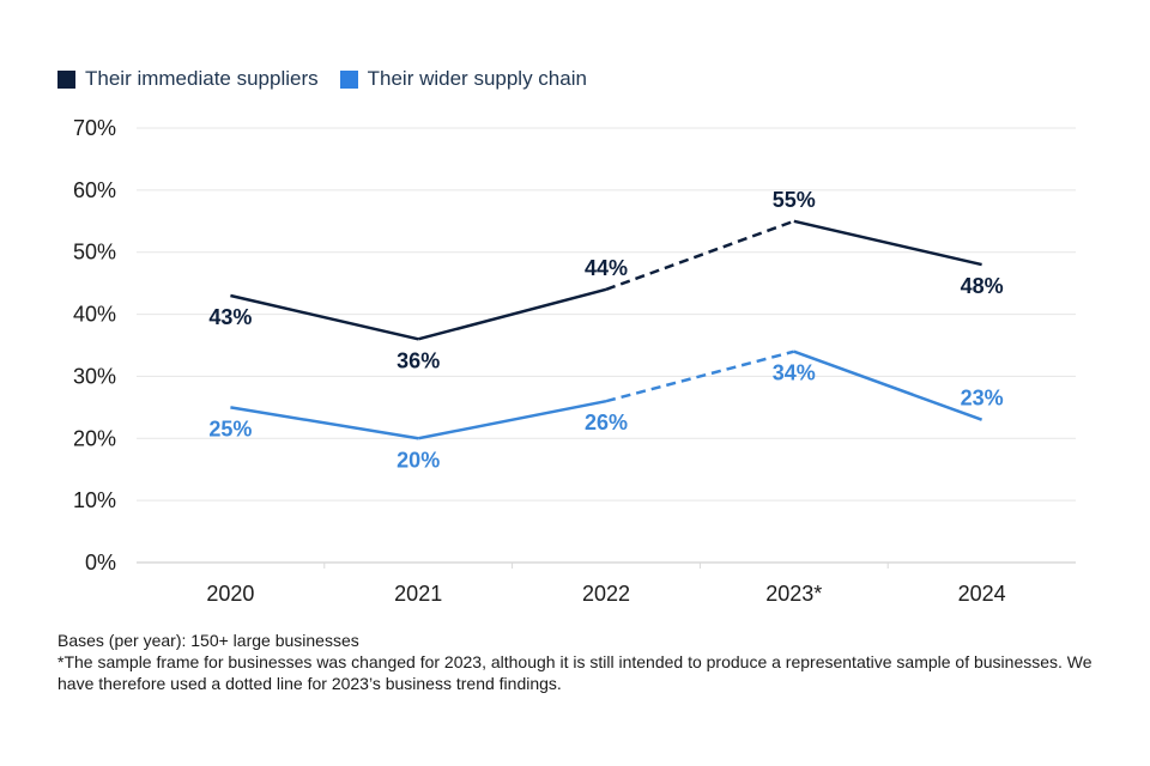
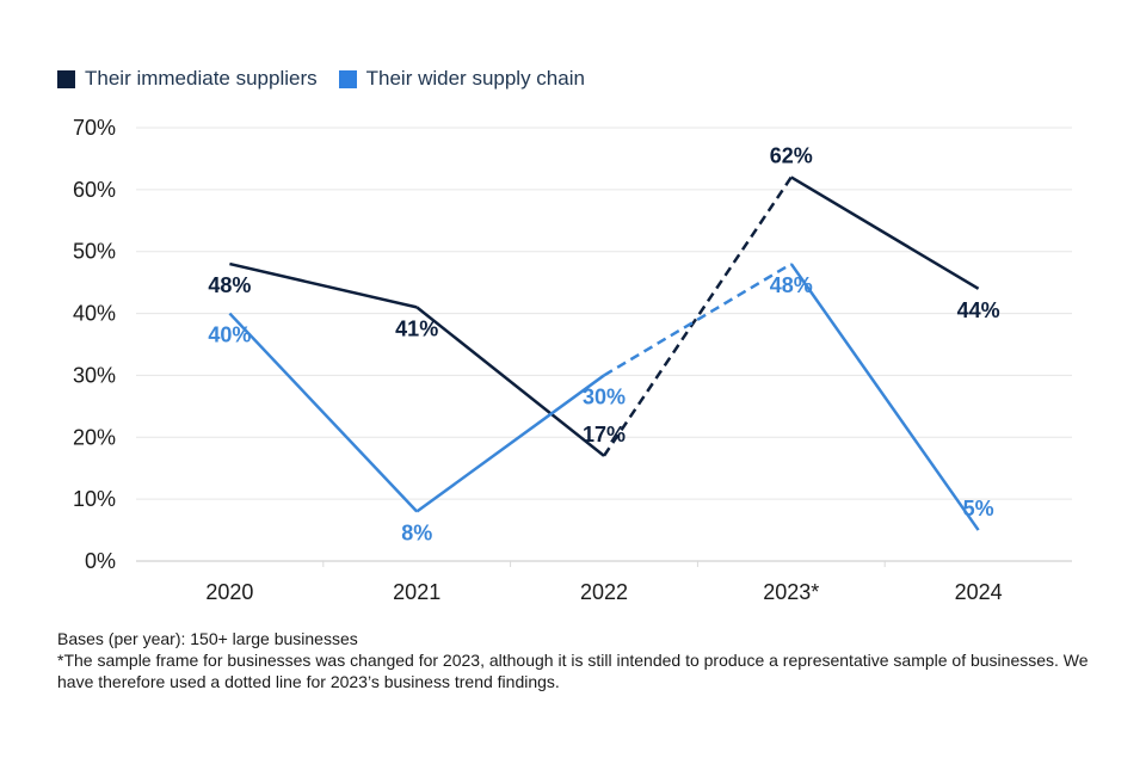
Their immediate suppliers/2020: 43% -> 48%
Their wider supply chain/2020: 25% -> 40%
Their immediate suppliers/2021: 36% -> 41%
Their wider supply chain/2021: 20% -> 8%
Their immediate suppliers/2022: 44% -> 17%
Their wider supply chain/2022: 26% -> 30%
Their immediate suppliers/2023*: 55% -> 62%
Their wider supply chain/2023*: 34% -> 48%
Their immediate suppliers/2024: 48% -> 44%
Their wider supply chain/2024: 23% -> 5%
